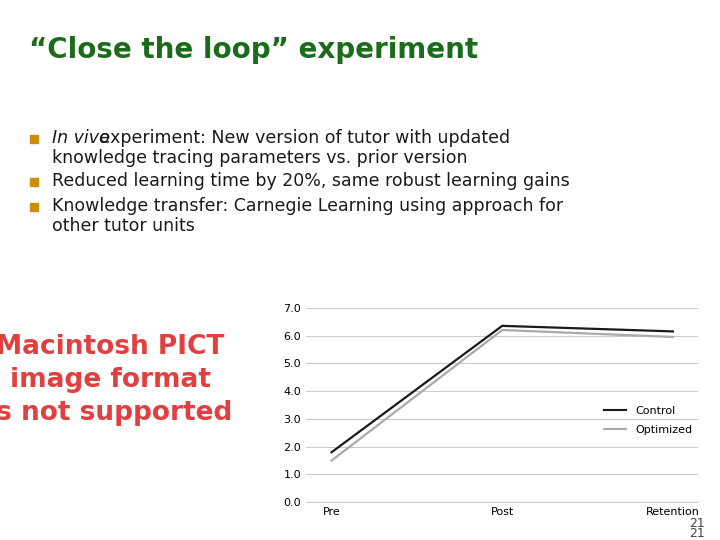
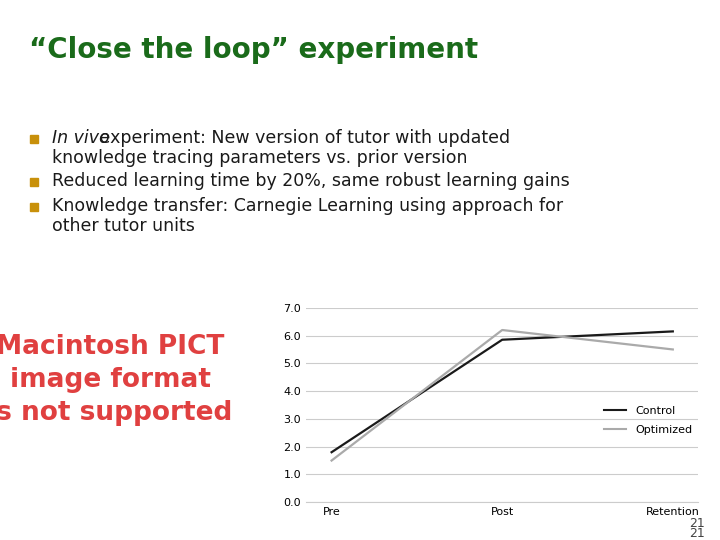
Control/Post: 6.35 -> 5.85
Optimized/Retention: 5.95 -> 5.50
